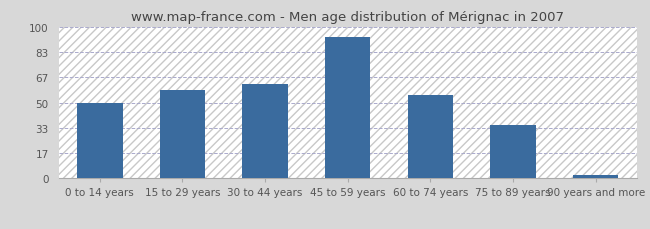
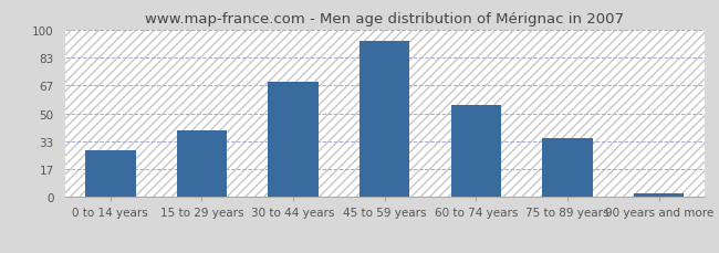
0 to 14 years: 50 -> 28
15 to 29 years: 58 -> 40
30 to 44 years: 62 -> 69
